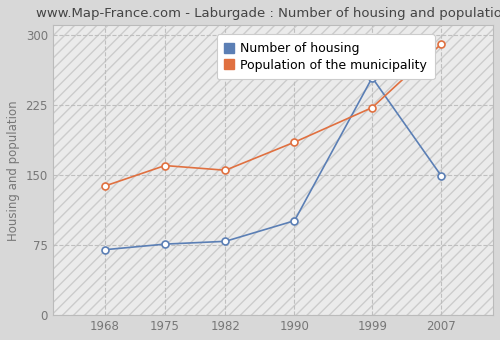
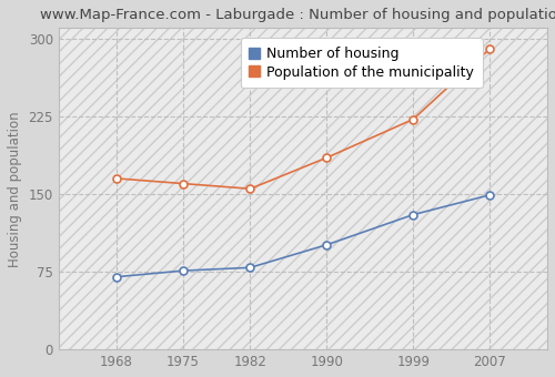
Population of the municipality/1968: 138 -> 165
Number of housing/1999: 254 -> 130
